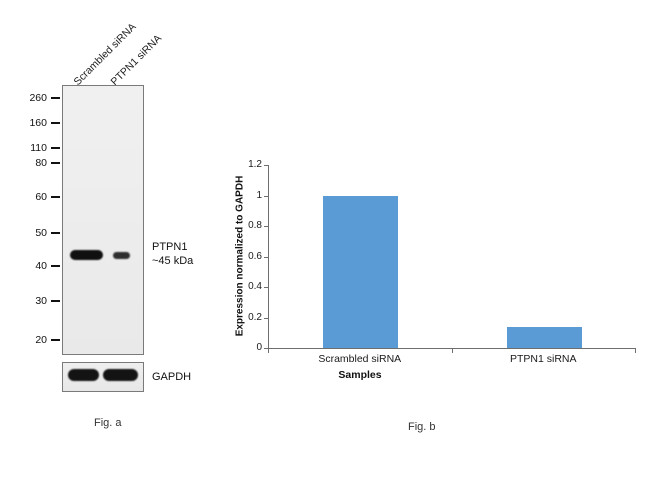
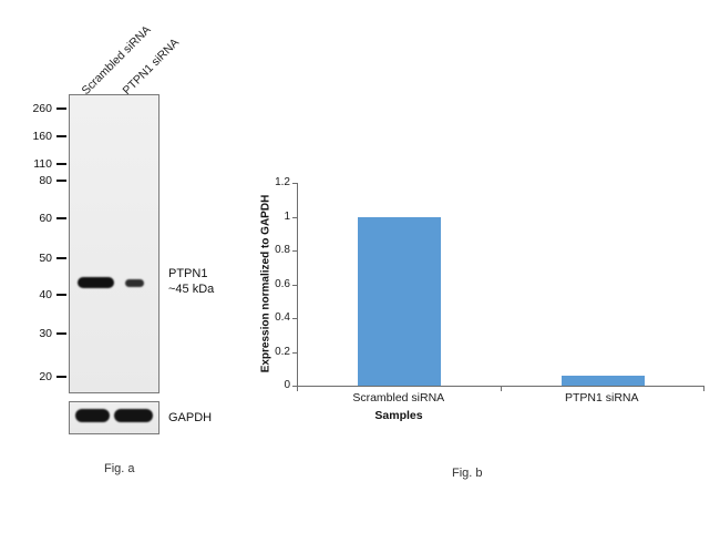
PTPN1 siRNA: 0.14 -> 0.06
